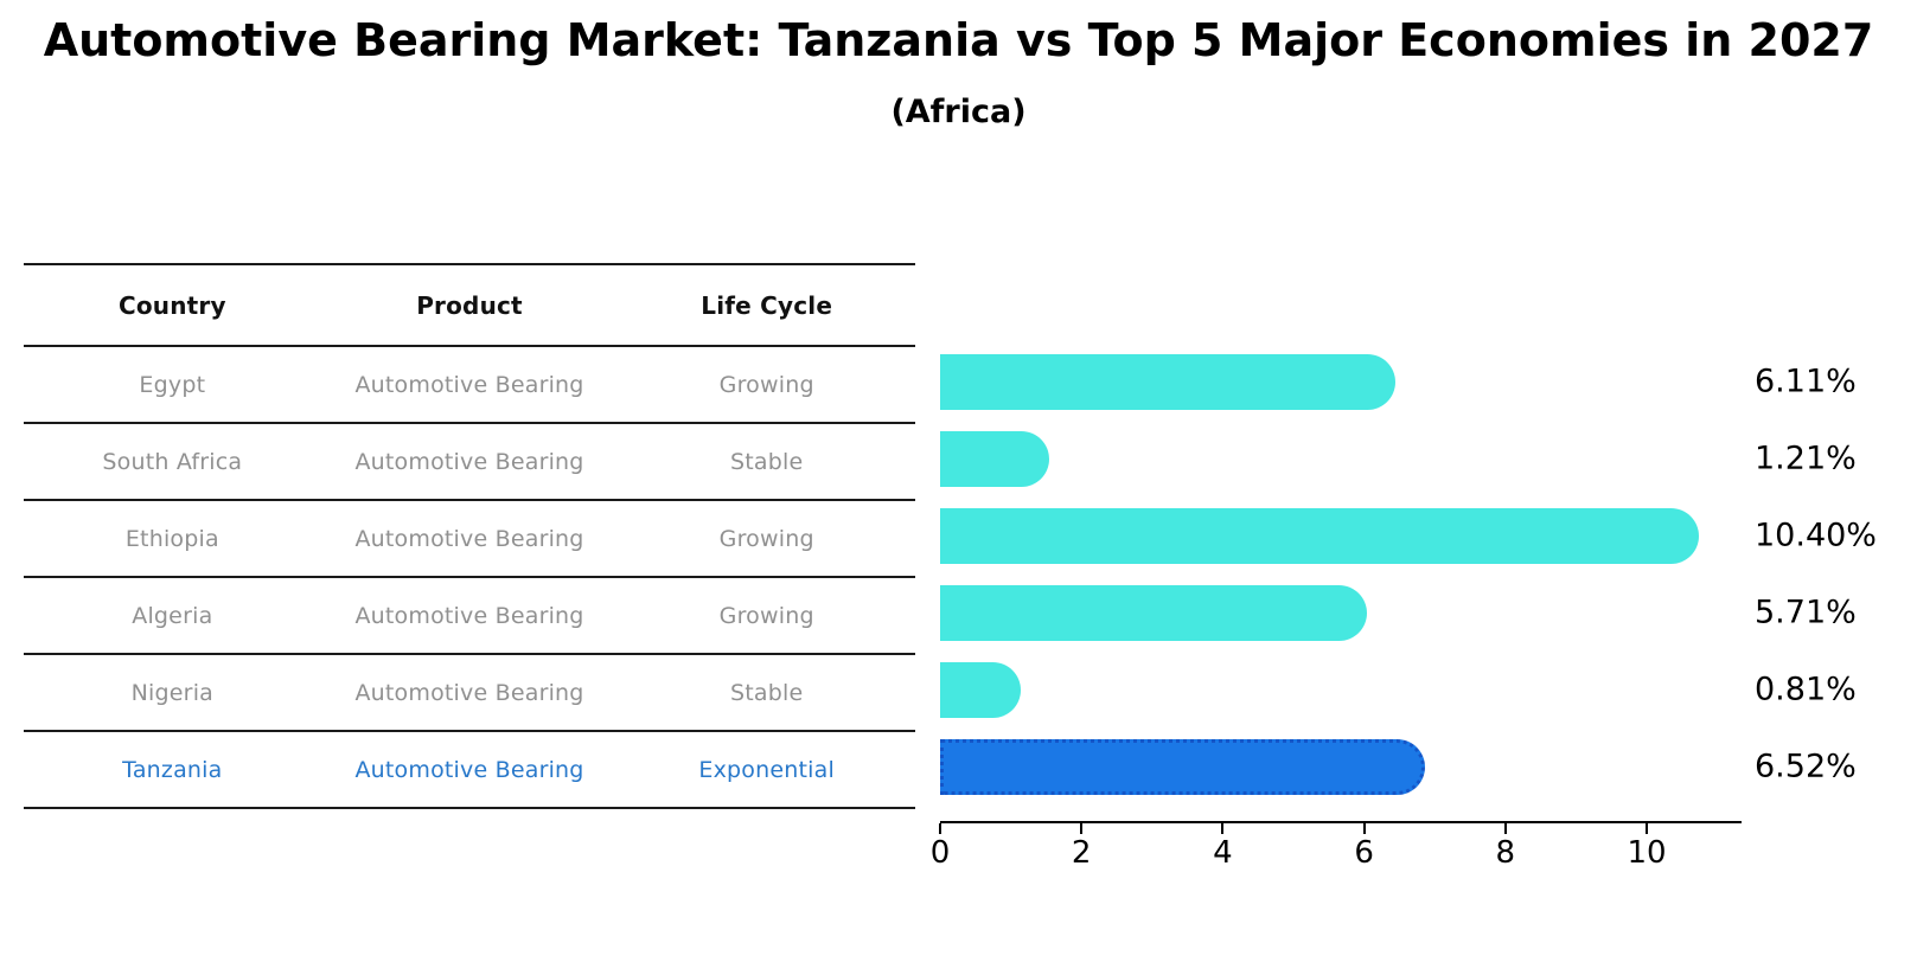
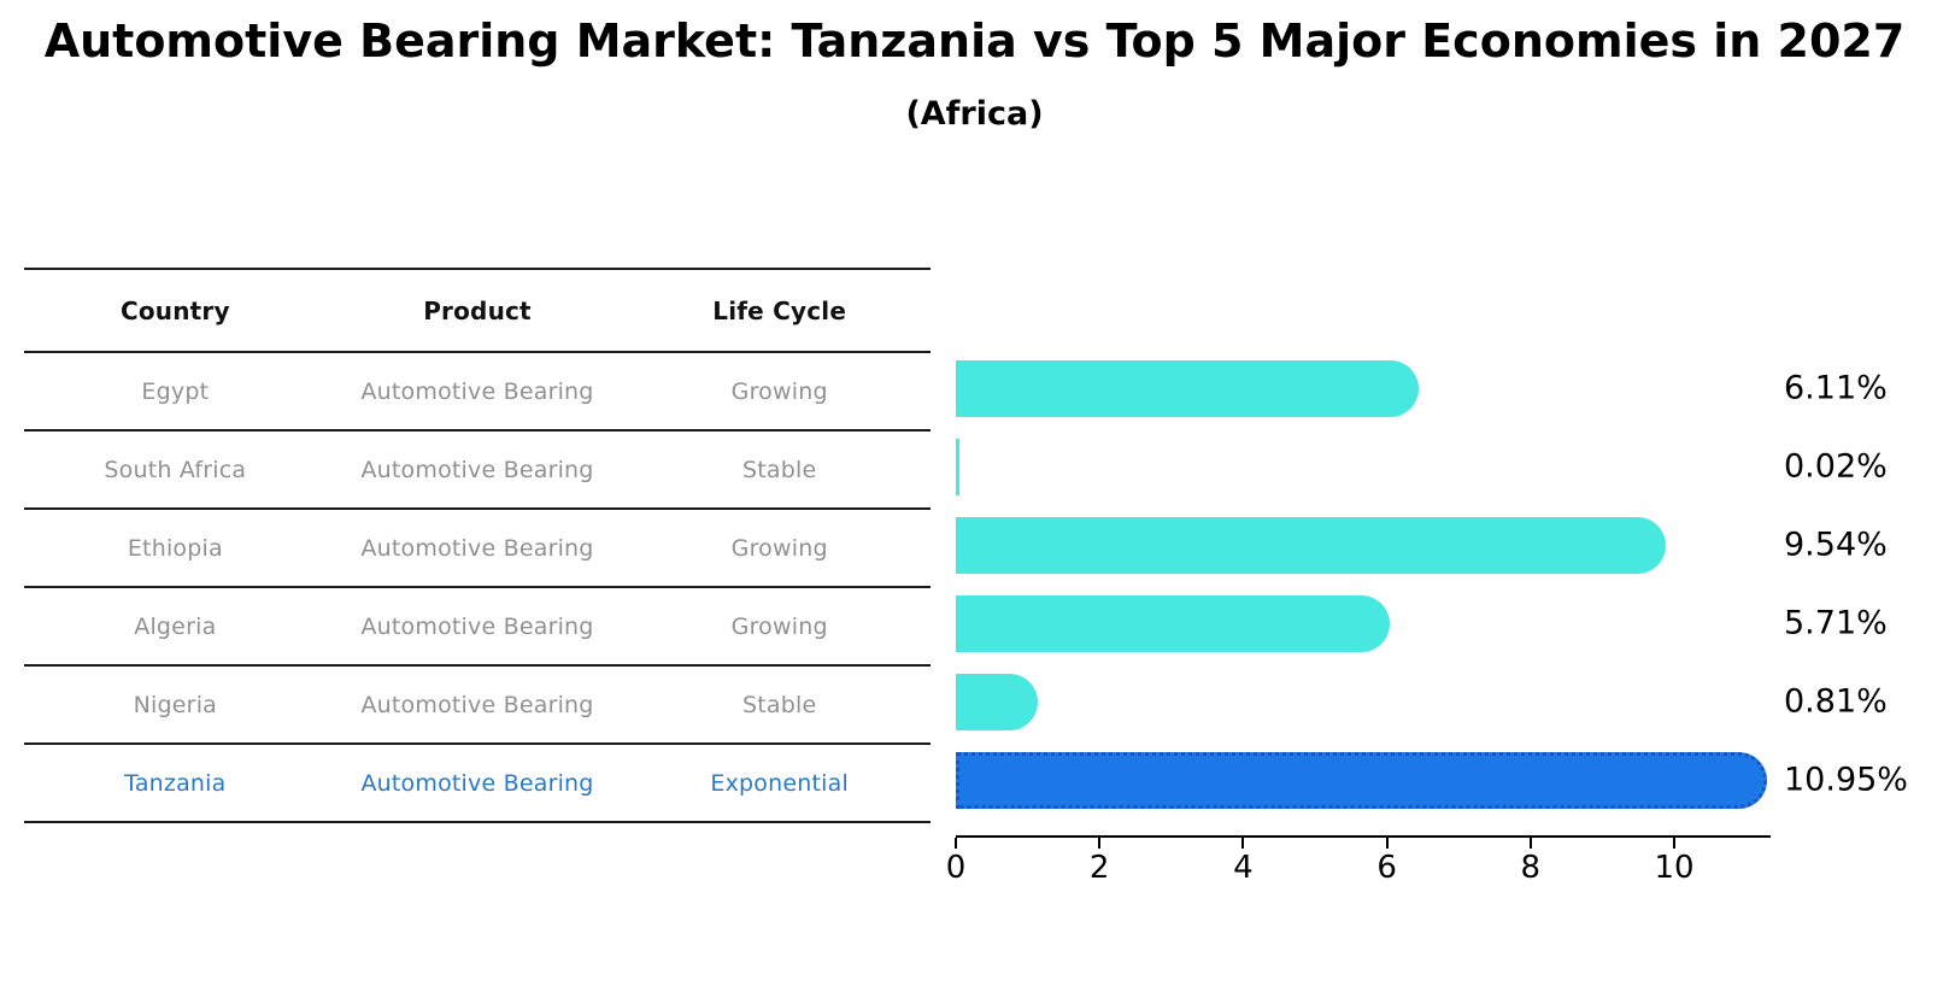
South Africa: 1.21% -> 0.02%
Ethiopia: 10.40% -> 9.54%
Tanzania: 6.52% -> 10.95%
